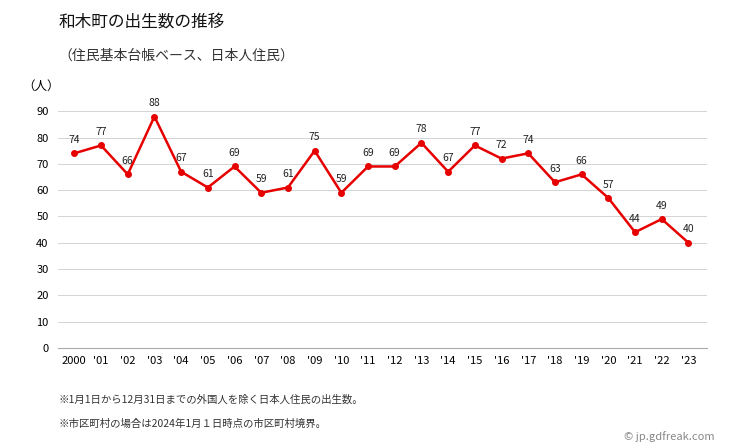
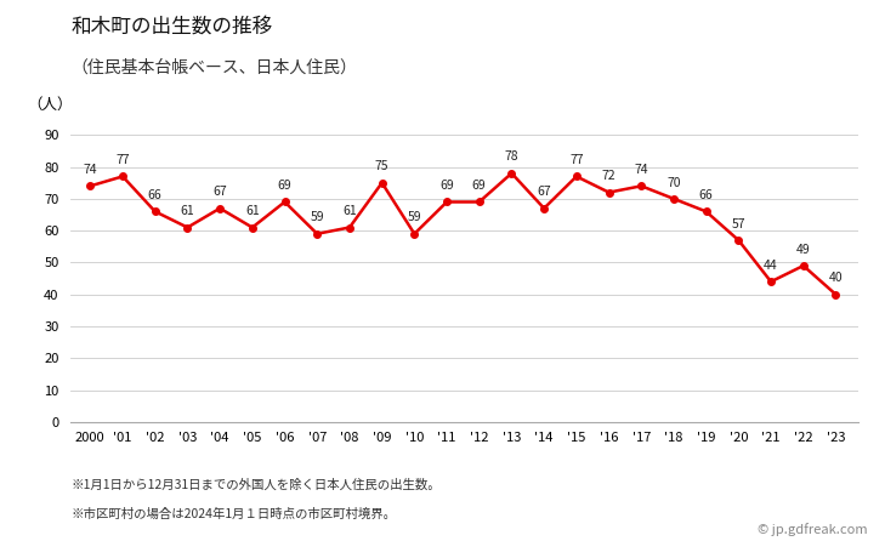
'03: 88 -> 61
'18: 63 -> 70
